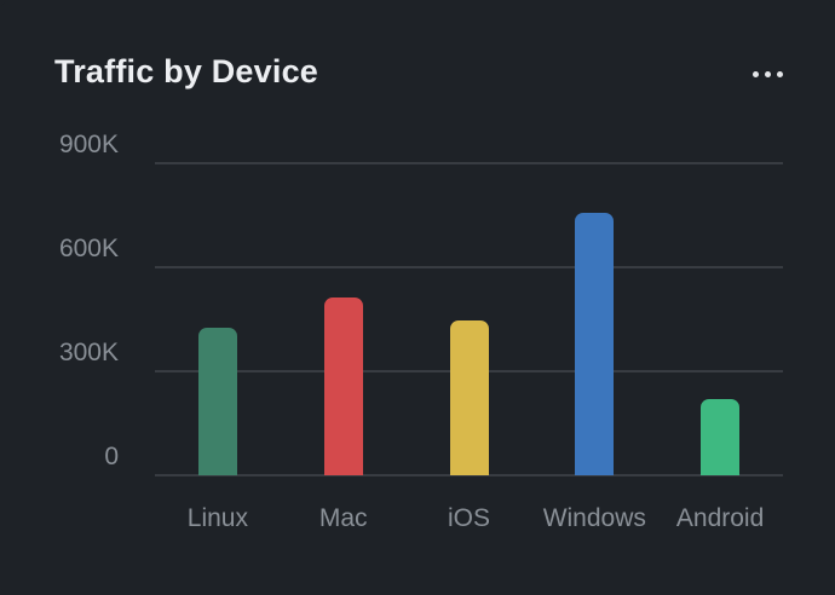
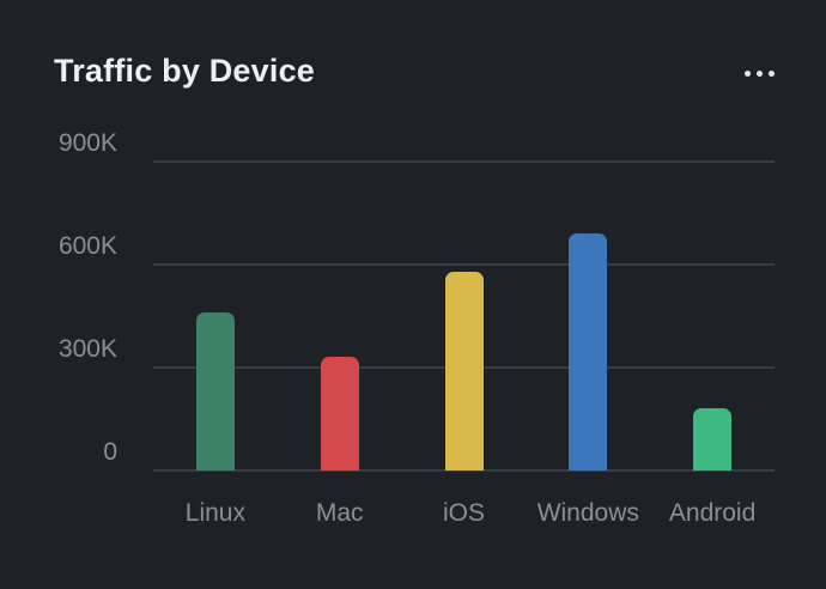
Linux: 420K -> 460K
Mac: 510K -> 330K
iOS: 450K -> 580K
Windows: 760K -> 690K
Android: 220K -> 180K
